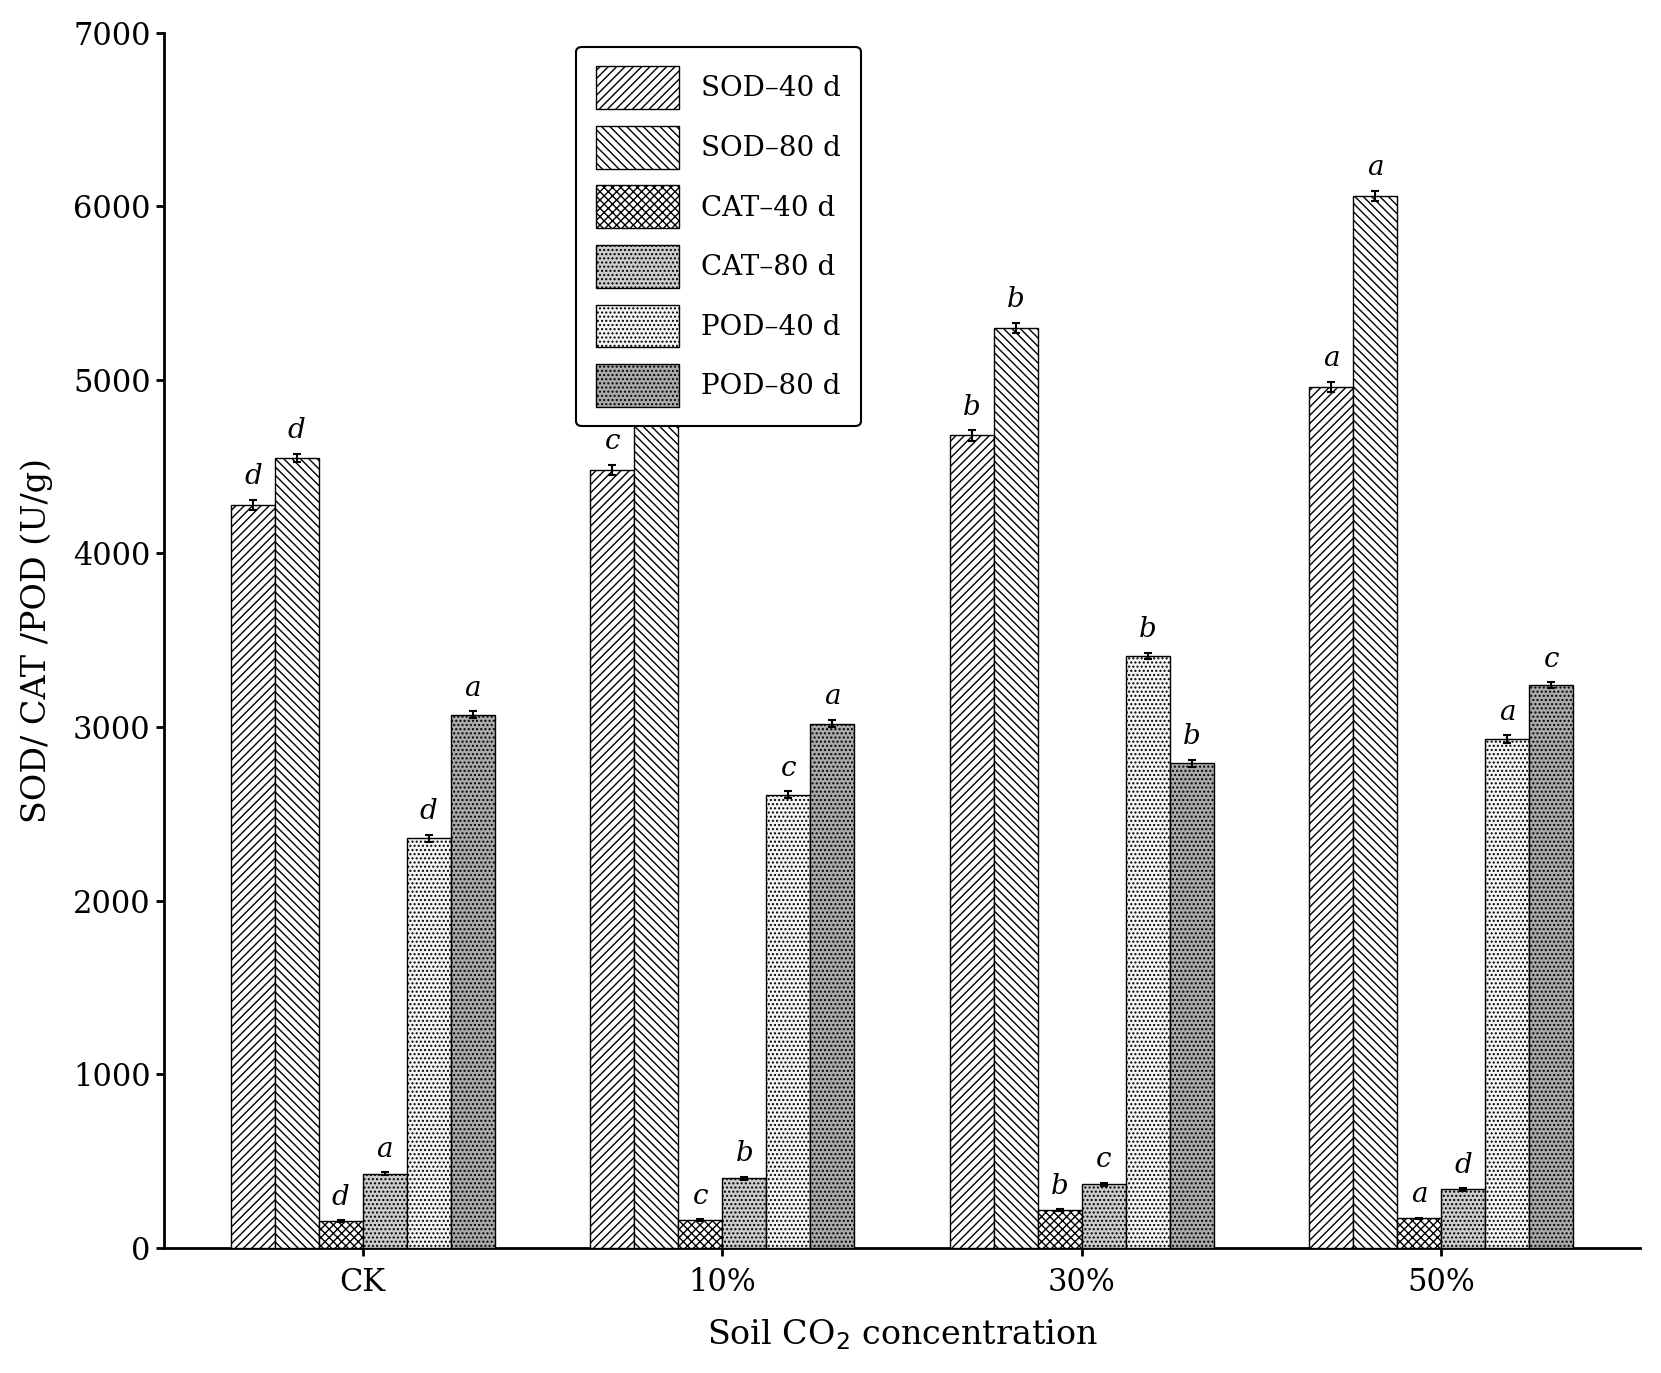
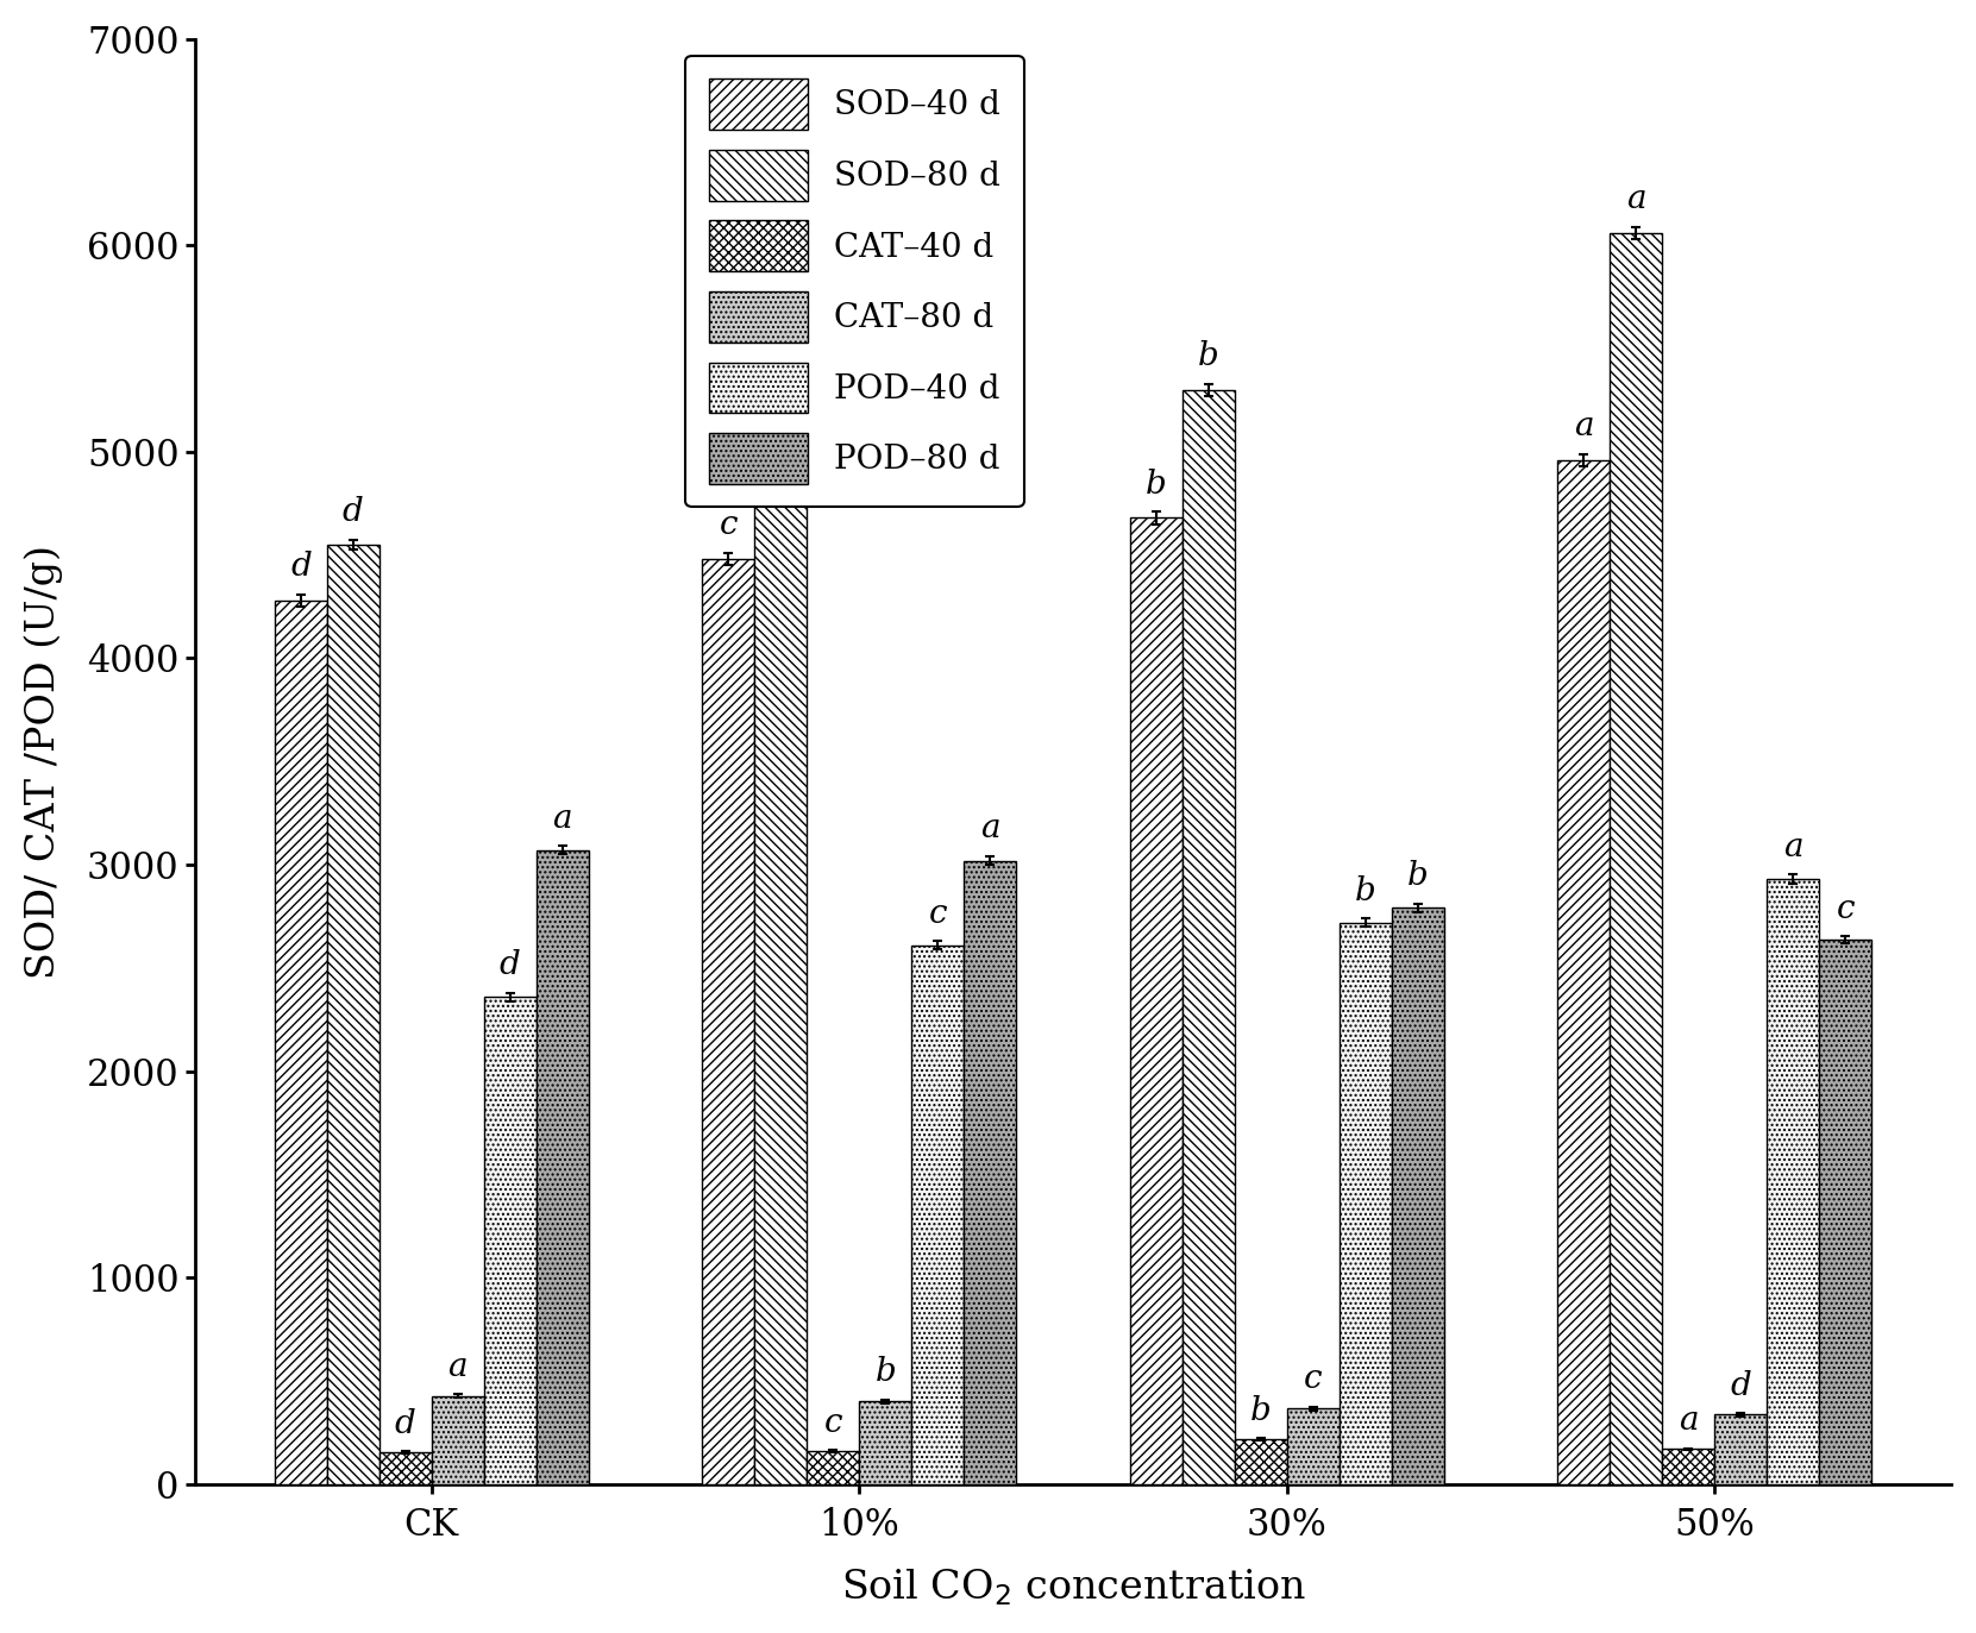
POD–40 d/30%: 3410 -> 2720
POD–80 d/50%: 3240 -> 2640
